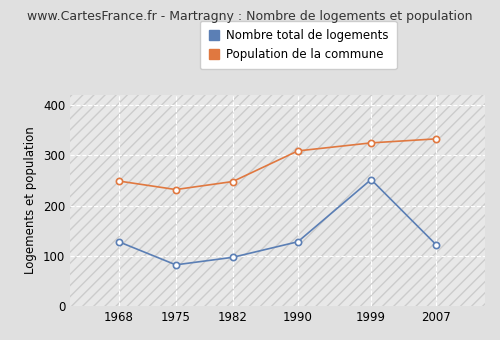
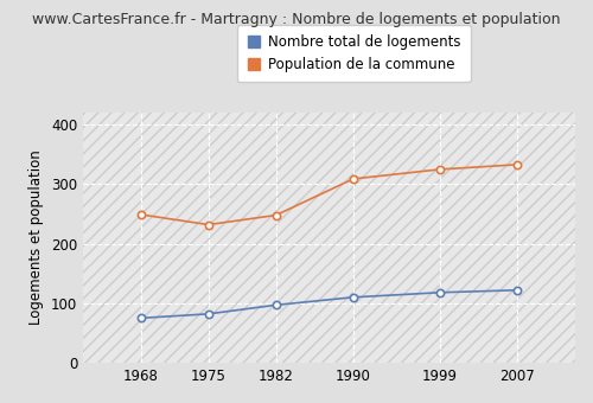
Nombre total de logements/1968: 128 -> 75
Nombre total de logements/1990: 128 -> 110
Nombre total de logements/1999: 252 -> 118
